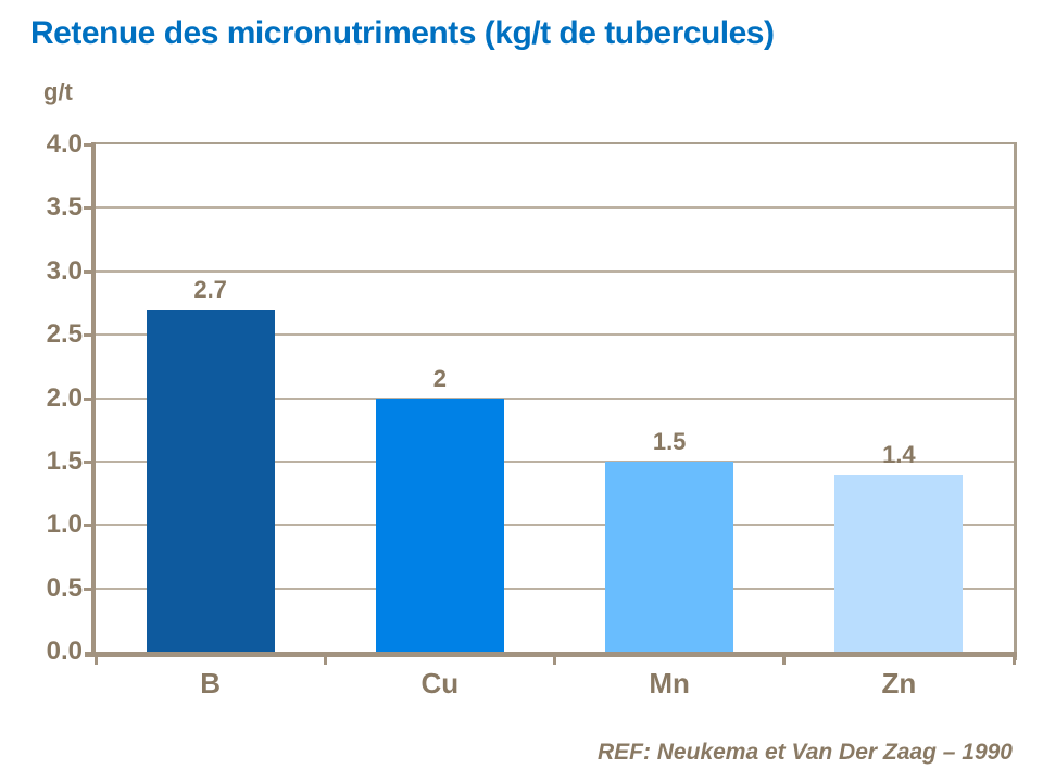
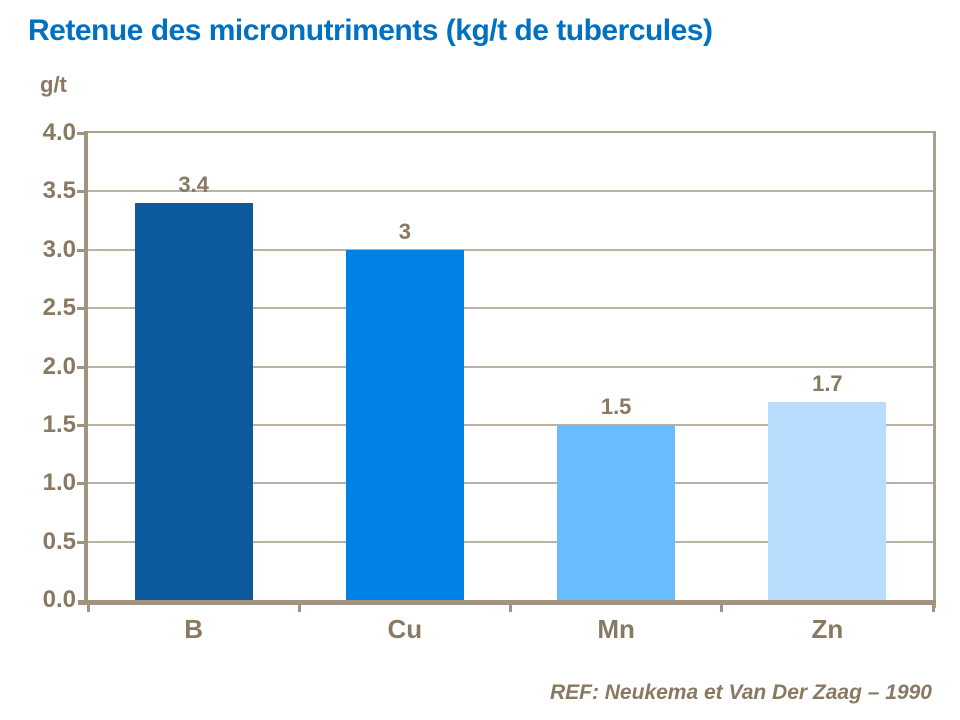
B: 2.7 -> 3.4
Cu: 2 -> 3
Zn: 1.4 -> 1.7
